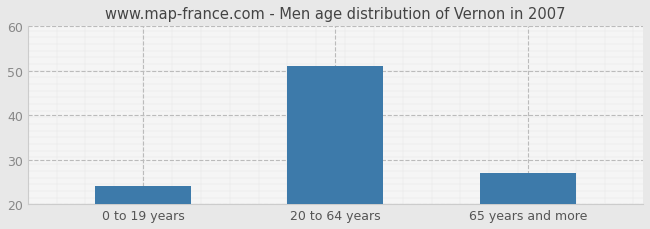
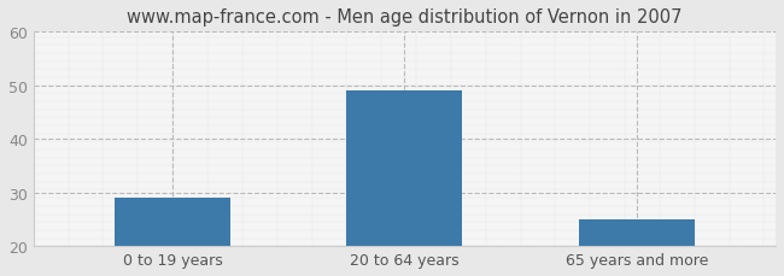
0 to 19 years: 24 -> 29
20 to 64 years: 51 -> 49
65 years and more: 27 -> 25
